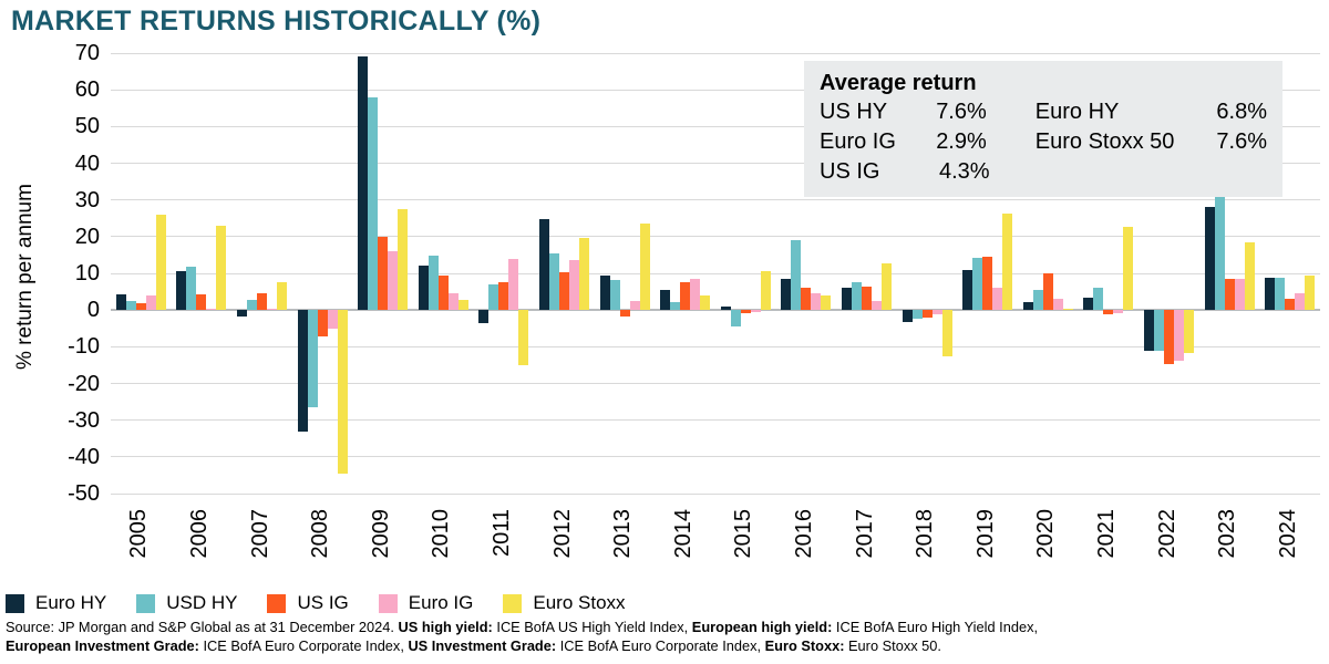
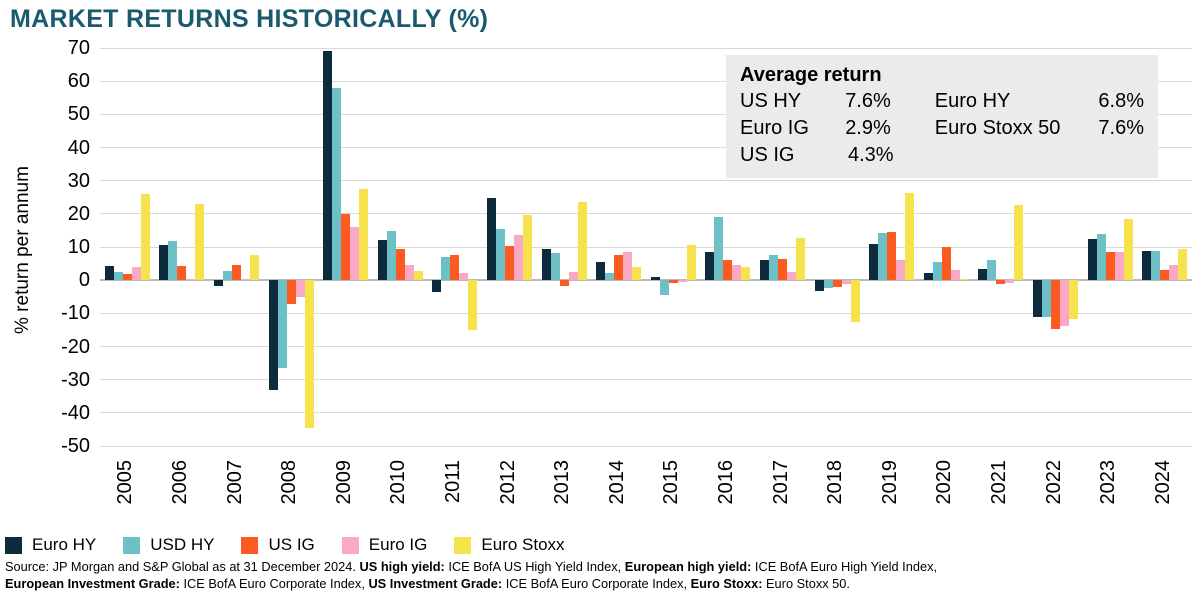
Euro IG/2011: 14 -> 2
Euro HY/2023: 28 -> 12
USD HY/2023: 50 -> 14
